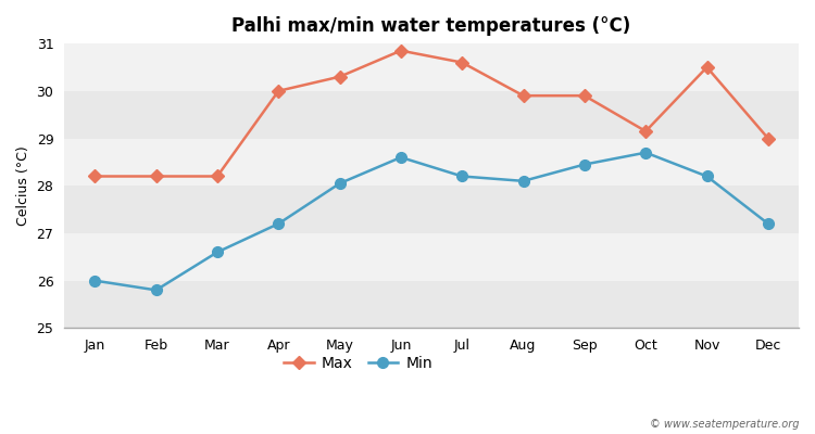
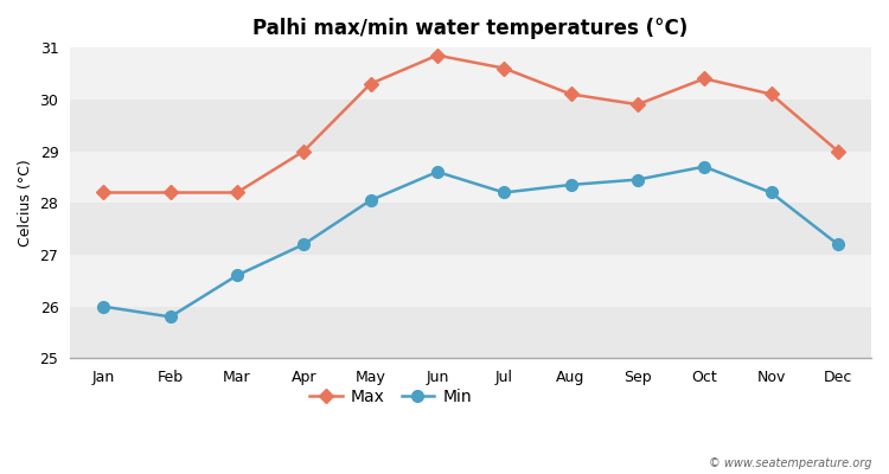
Max/Apr: 30.00 -> 29.00
Max/Aug: 29.90 -> 30.10
Min/Aug: 28.10 -> 28.35
Max/Oct: 29.15 -> 30.40
Max/Nov: 30.50 -> 30.10
